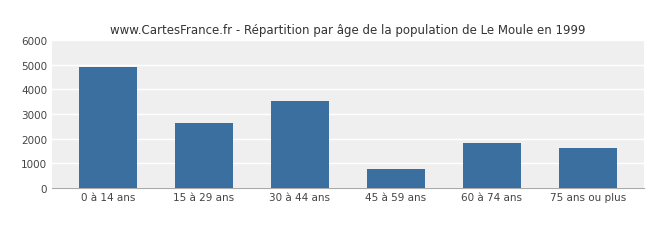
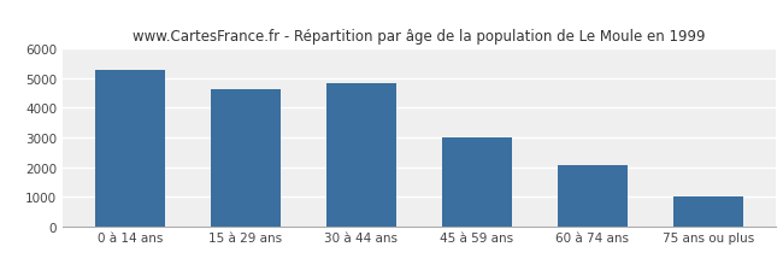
0 à 14 ans: 4900 -> 5300
15 à 29 ans: 2650 -> 4650
30 à 44 ans: 3550 -> 4850
45 à 59 ans: 750 -> 3000
60 à 74 ans: 1800 -> 2050
75 ans ou plus: 1600 -> 1020
